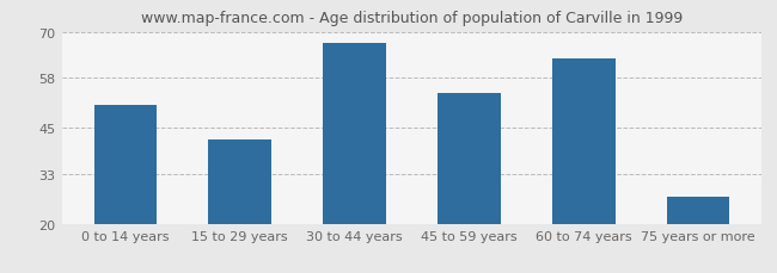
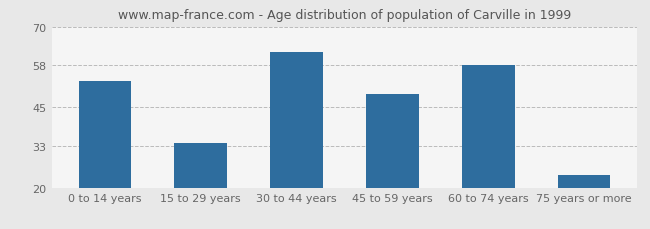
0 to 14 years: 51 -> 53
15 to 29 years: 42 -> 34
30 to 44 years: 67 -> 62
45 to 59 years: 54 -> 49
60 to 74 years: 63 -> 58
75 years or more: 27 -> 24
